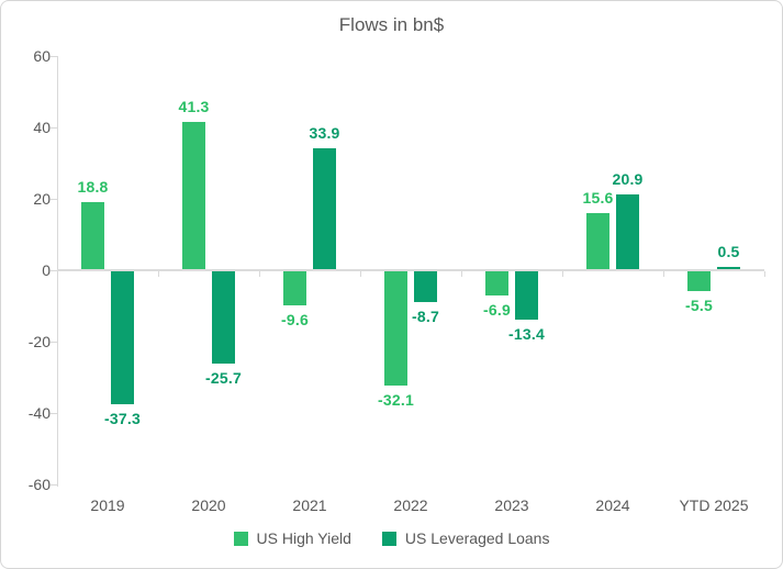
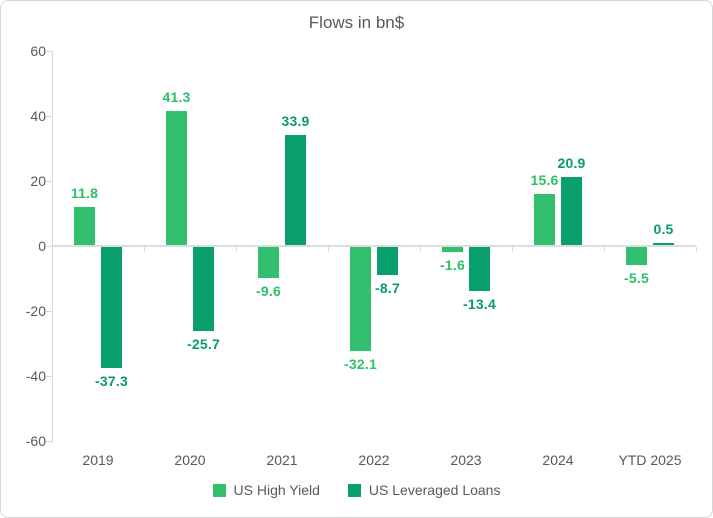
US High Yield/2019: 18.8 -> 11.8
US High Yield/2023: -6.9 -> -1.6
